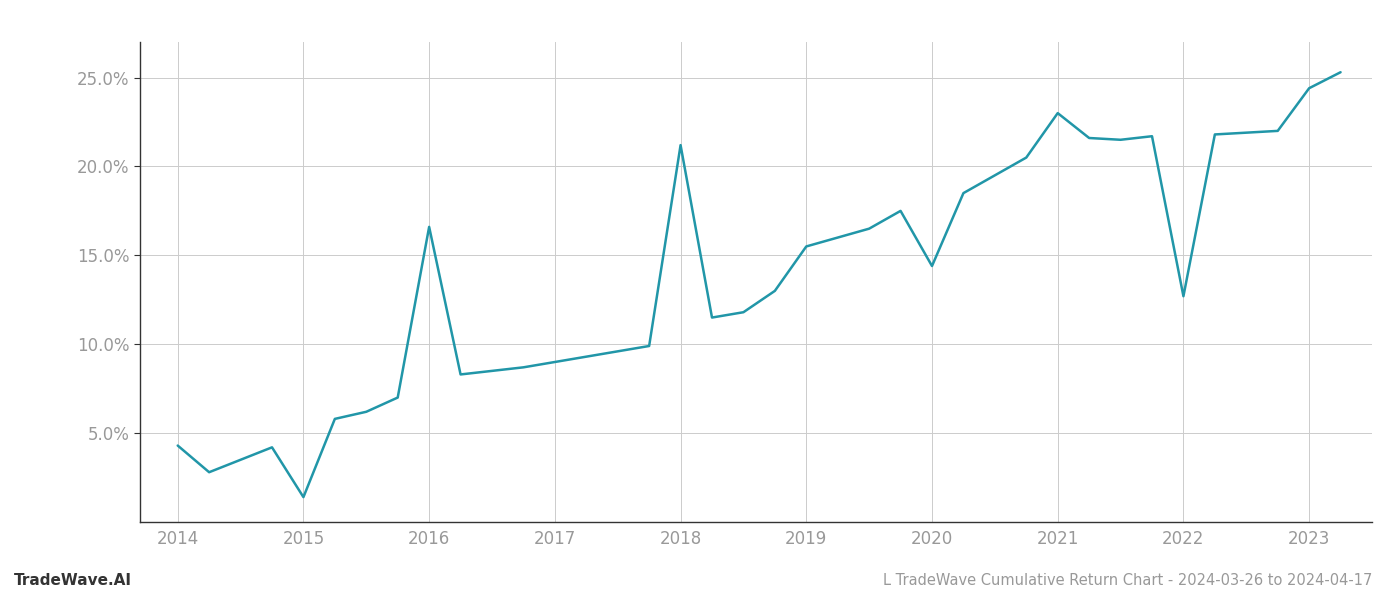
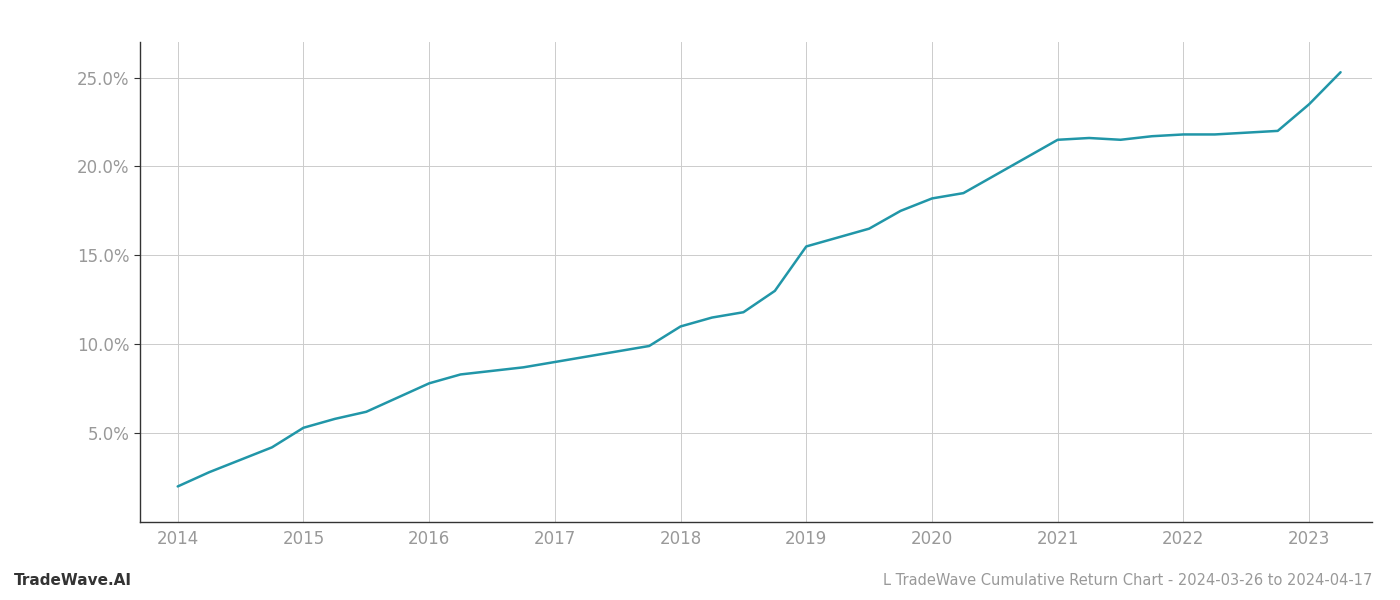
2014: 4.3% -> 2.0%
2015: 1.4% -> 5.3%
2016: 16.6% -> 7.8%
2018: 21.2% -> 11.0%
2020: 14.4% -> 18.2%
2021: 23.0% -> 21.5%
2022: 12.7% -> 21.8%
2023: 24.4% -> 23.5%
